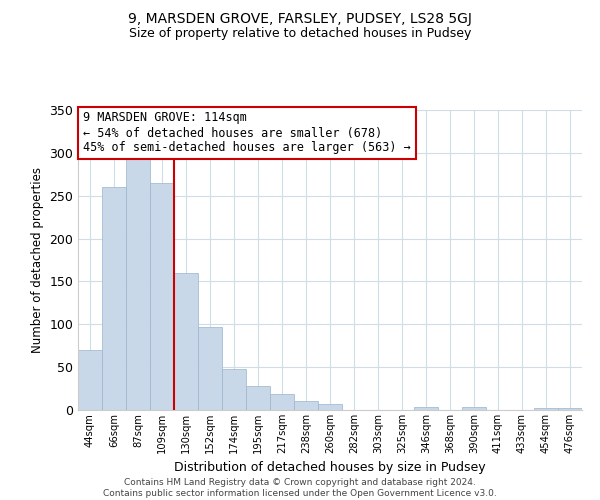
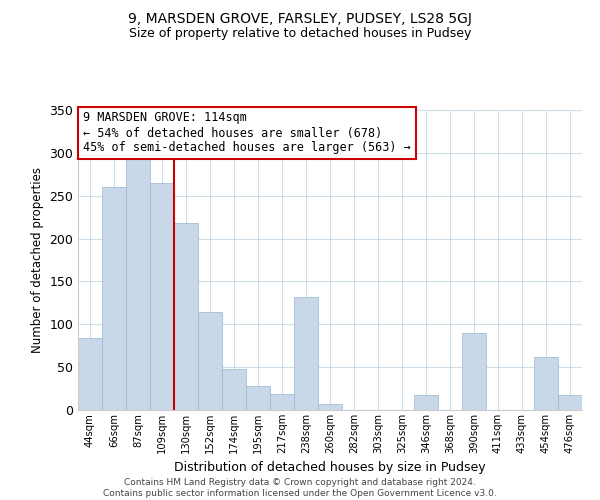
44sqm: 70 -> 84
130sqm: 160 -> 218
152sqm: 97 -> 114
238sqm: 10 -> 132
346sqm: 4 -> 18
390sqm: 3 -> 90
454sqm: 2 -> 62
476sqm: 2 -> 18
